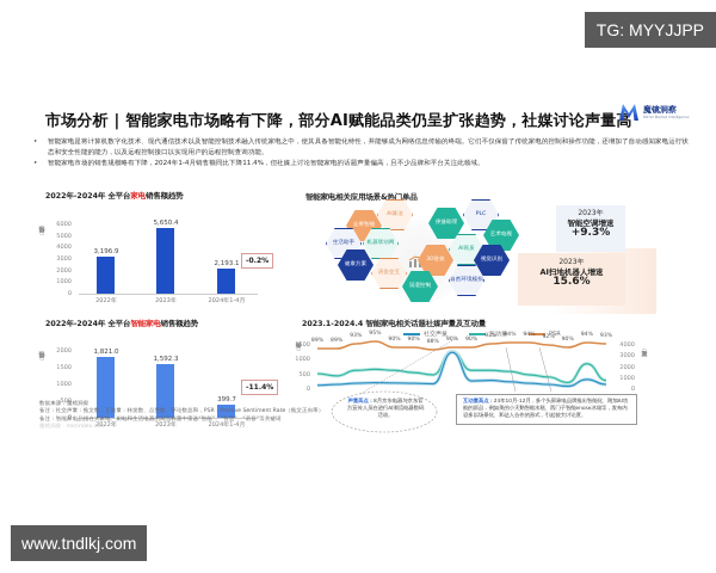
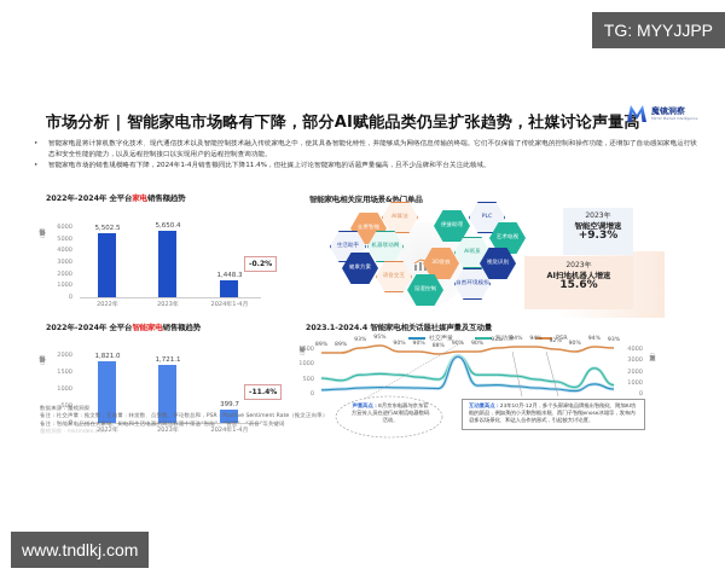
2022年-2024年 全平台家电销售额趋势/2022年: 3,196.9 -> 5,502.5
2022年-2024年 全平台家电销售额趋势/2024年1-4月: 2,193.1 -> 1,448.3
2022年-2024年 全平台智能家电销售额趋势/2023年: 1,592.3 -> 1,721.1
